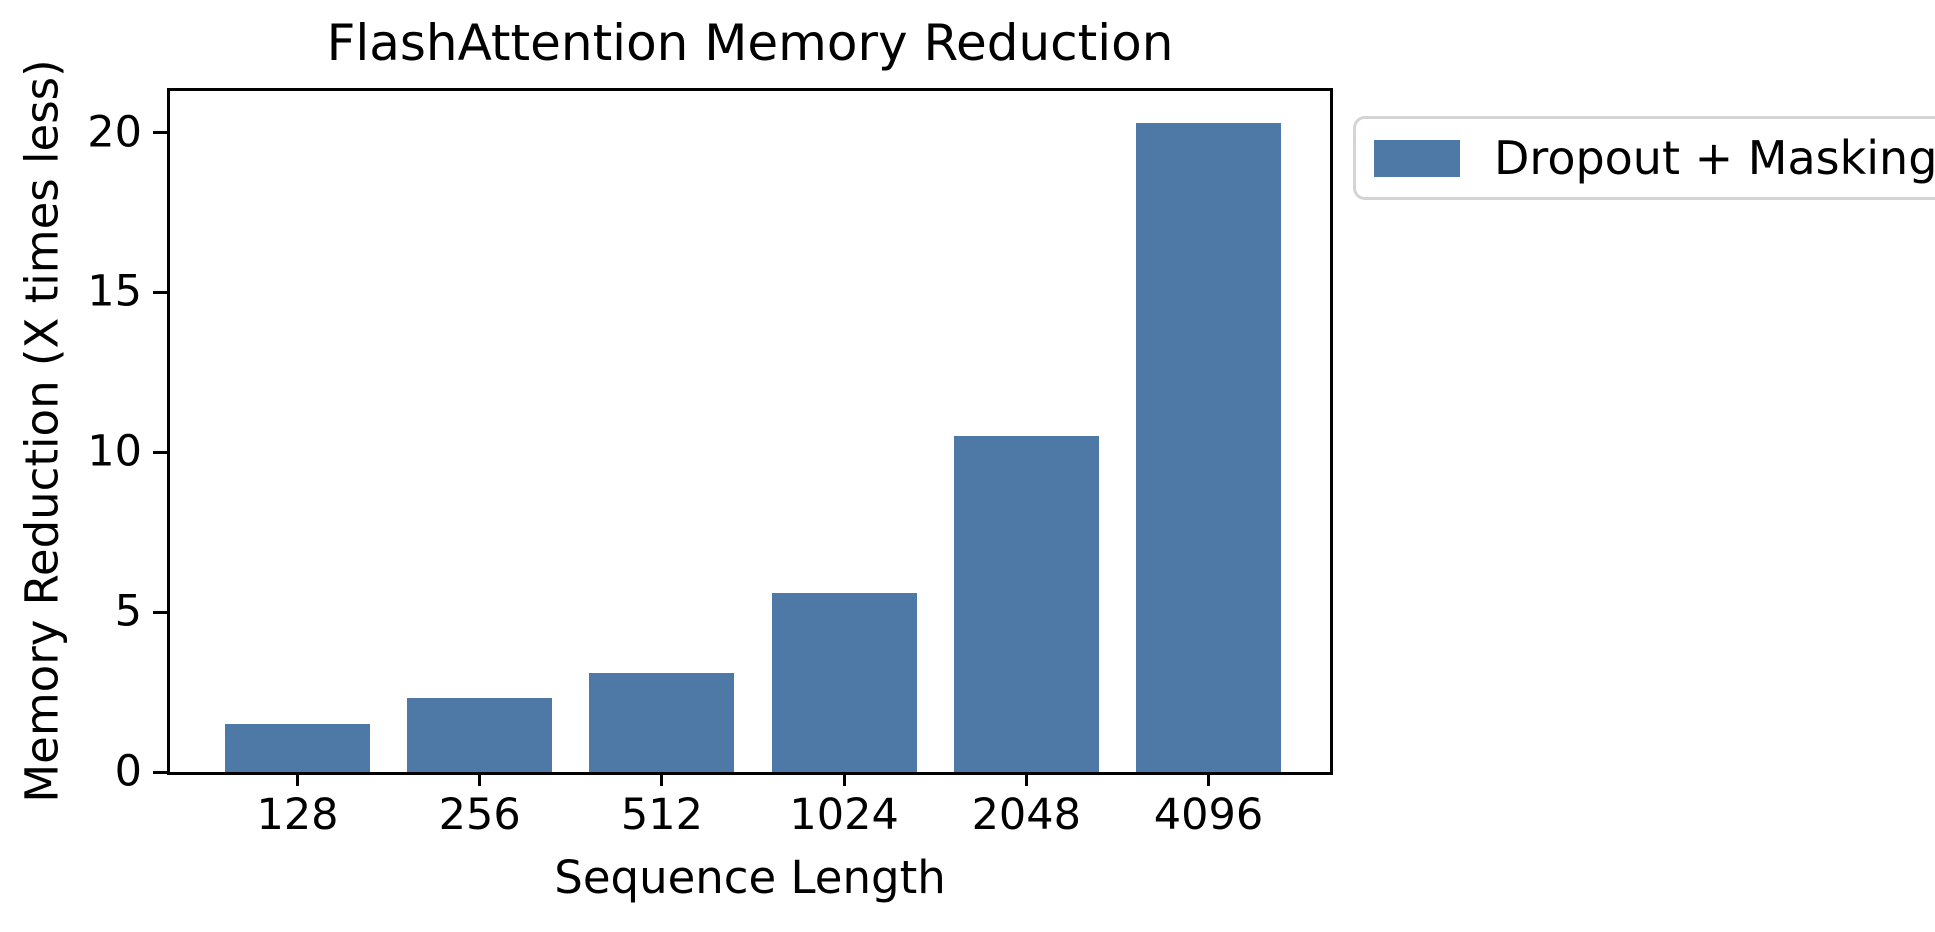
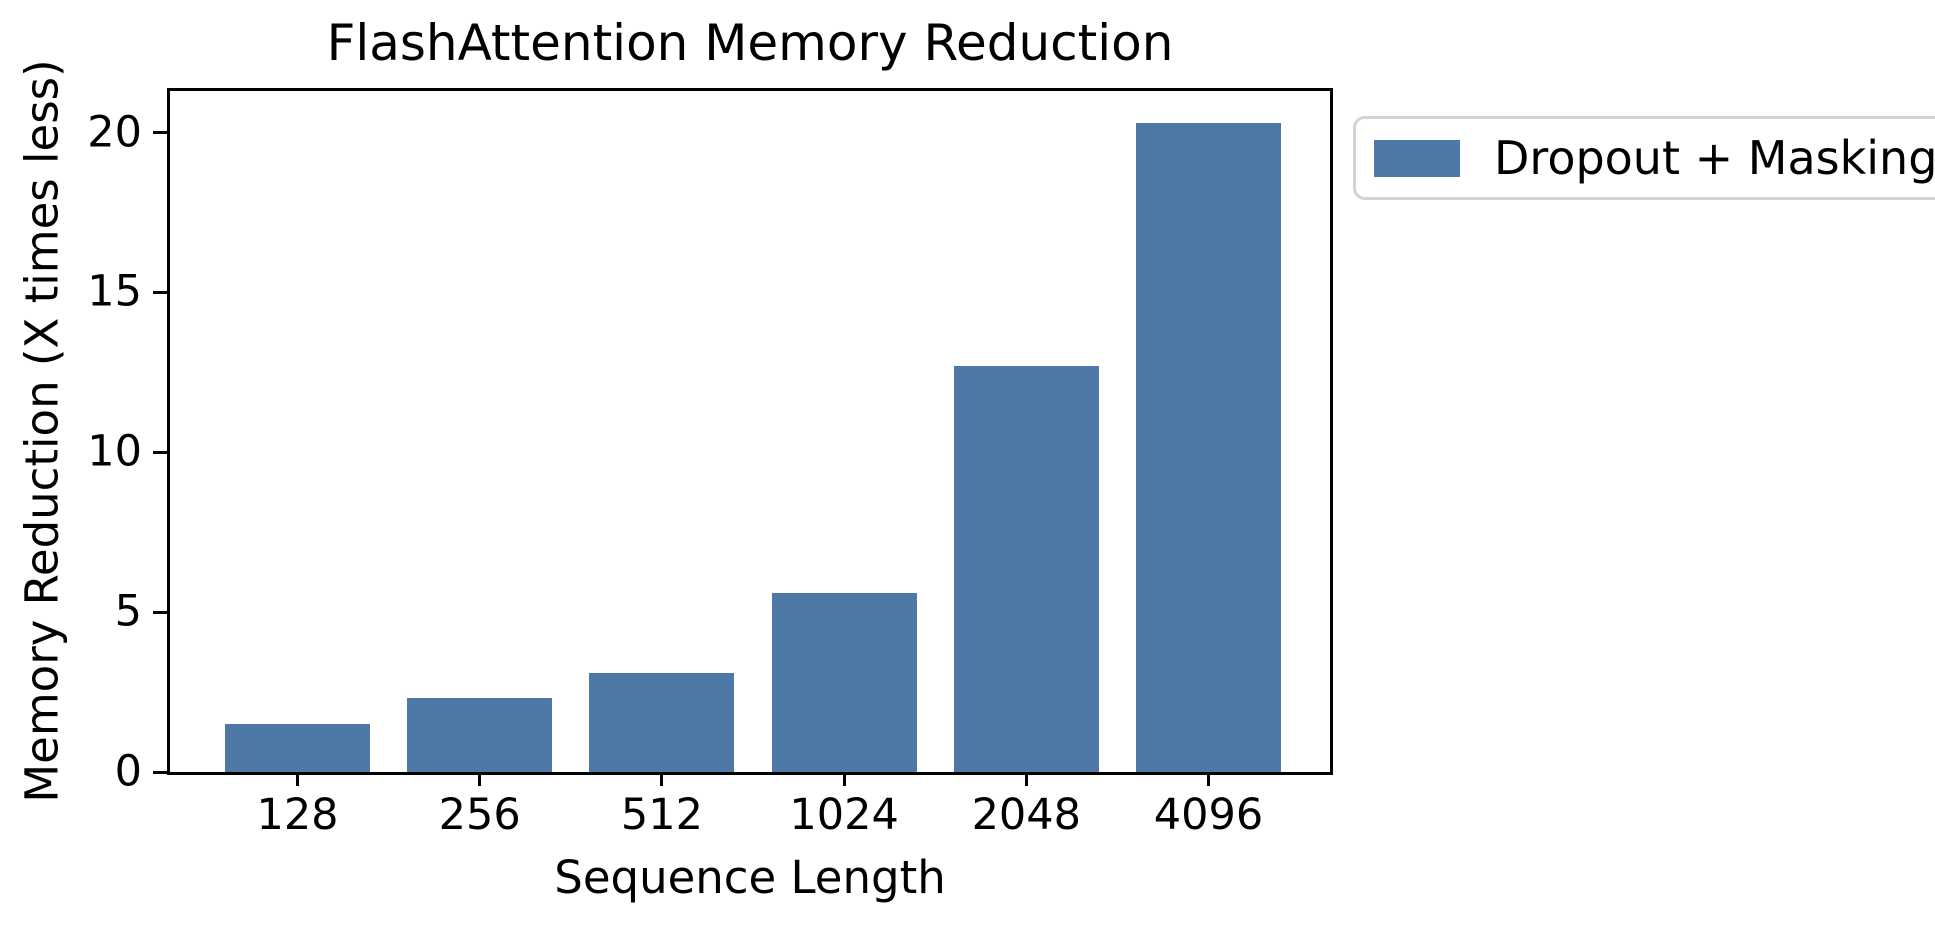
2048: 10.5 -> 12.7
